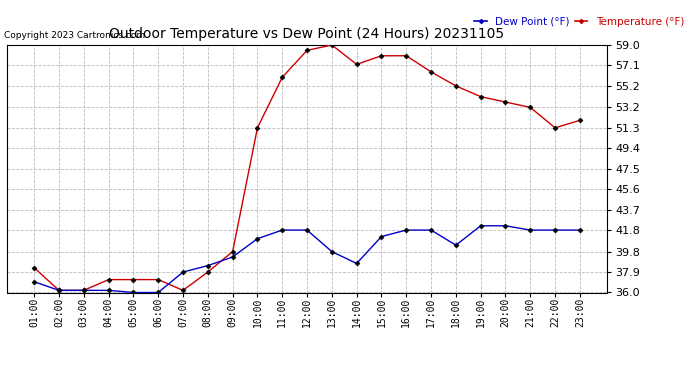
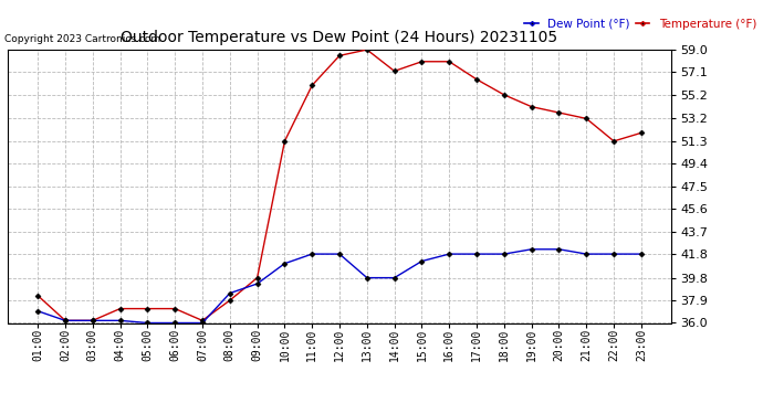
Dew Point (°F)/07:00: 37.9 -> 36.0
Dew Point (°F)/14:00: 38.7 -> 39.8
Dew Point (°F)/18:00: 40.4 -> 41.8
